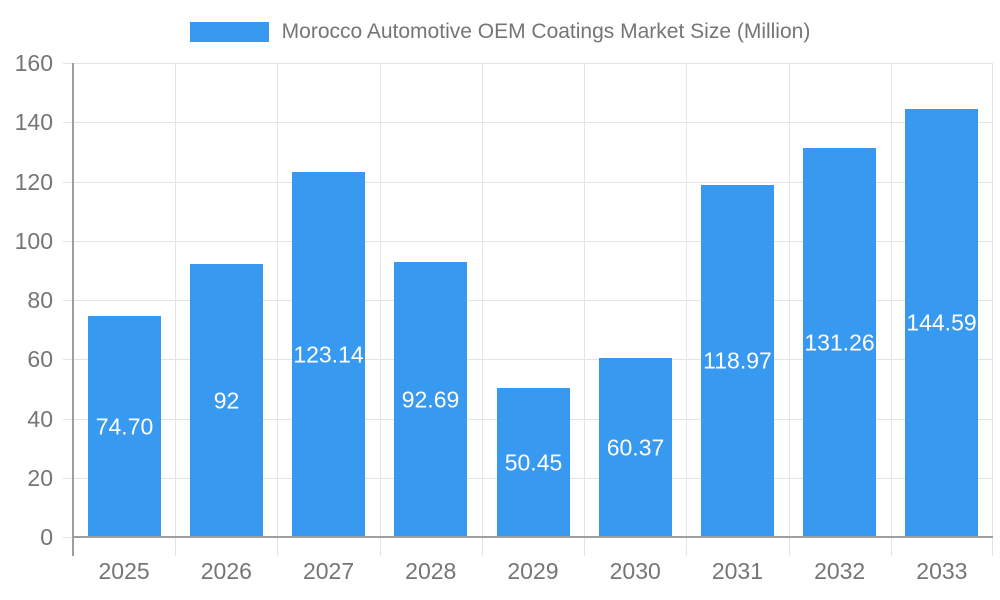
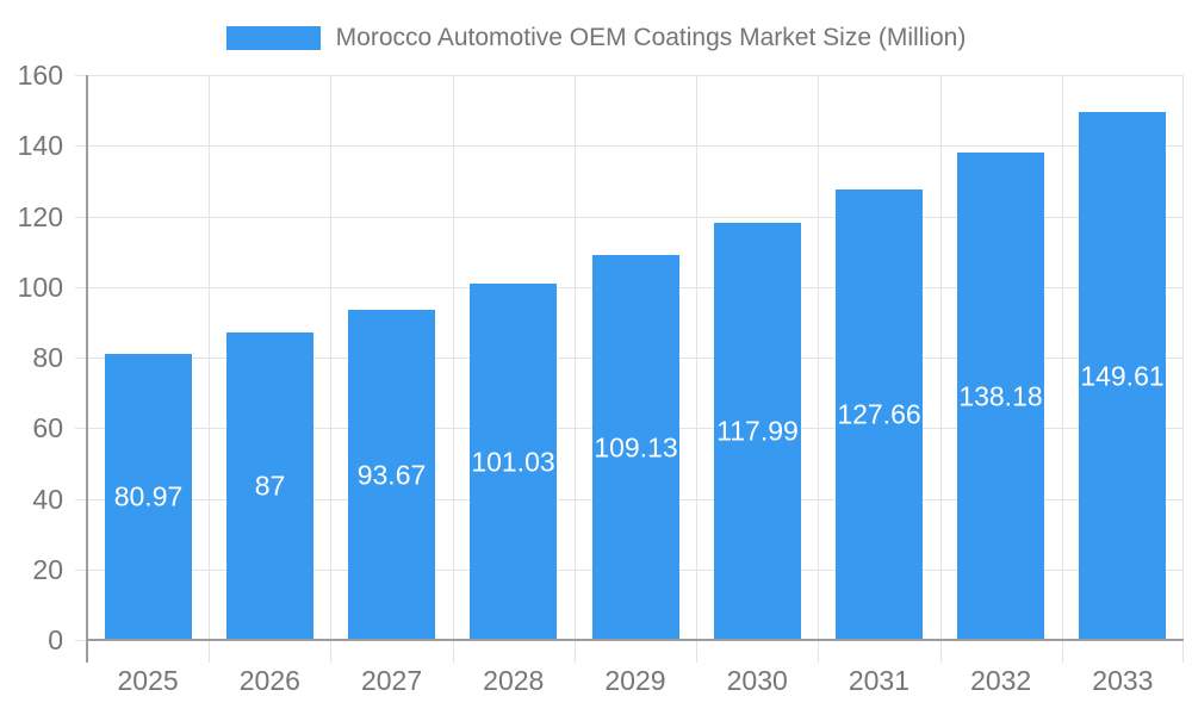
2025: 74.70 -> 80.97
2026: 92 -> 87
2027: 123.14 -> 93.67
2028: 92.69 -> 101.03
2029: 50.45 -> 109.13
2030: 60.37 -> 117.99
2031: 118.97 -> 127.66
2032: 131.26 -> 138.18
2033: 144.59 -> 149.61
